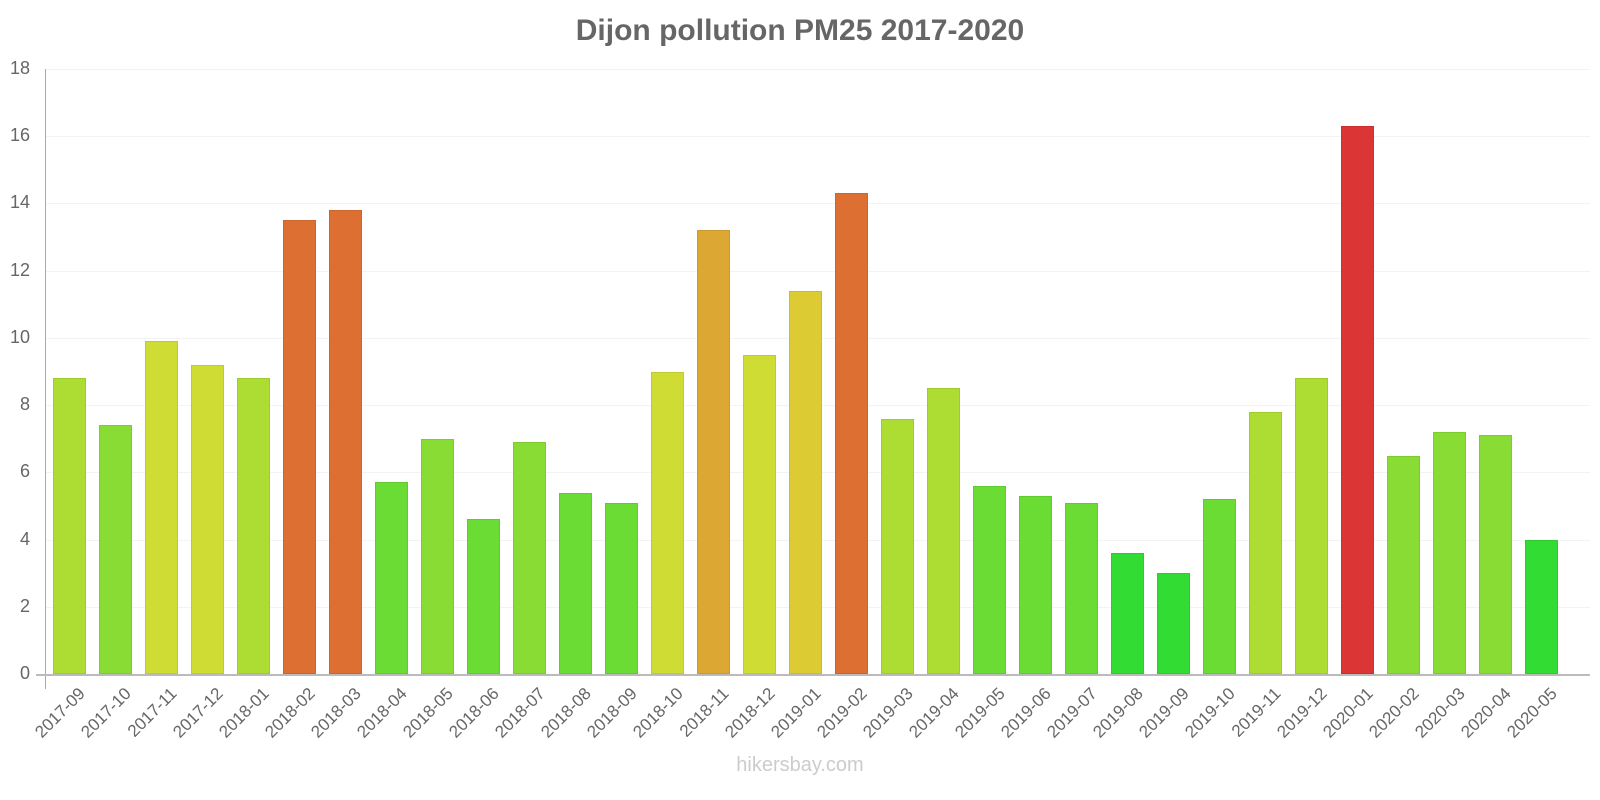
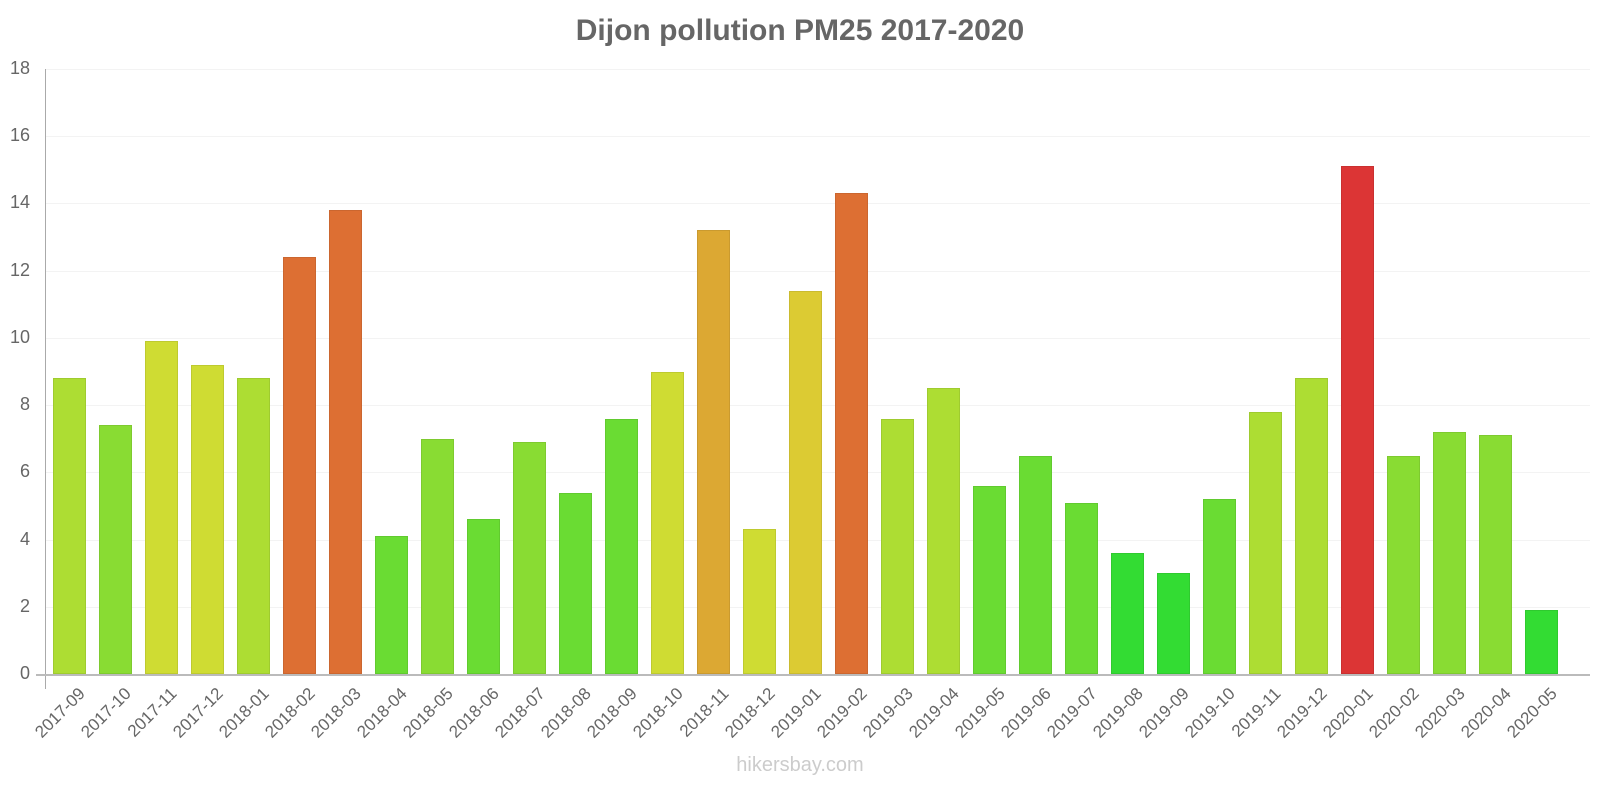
2018-02: 13.5 -> 12.4
2018-04: 5.7 -> 4.1
2018-09: 5.1 -> 7.6
2018-12: 9.5 -> 4.3
2019-06: 5.3 -> 6.5
2020-01: 16.3 -> 15.1
2020-05: 4.0 -> 1.9
